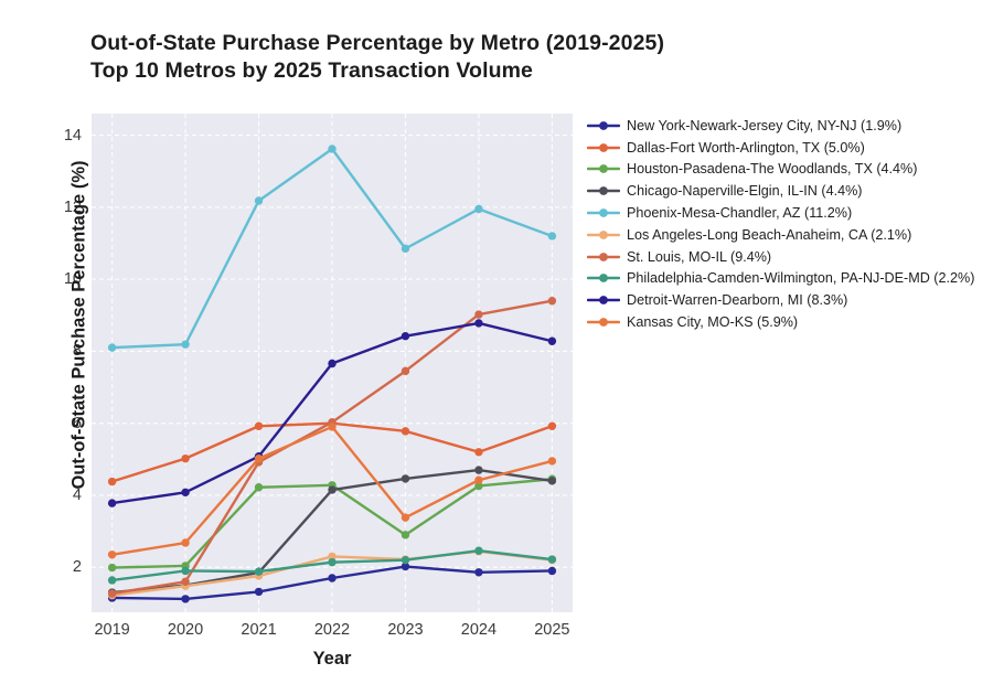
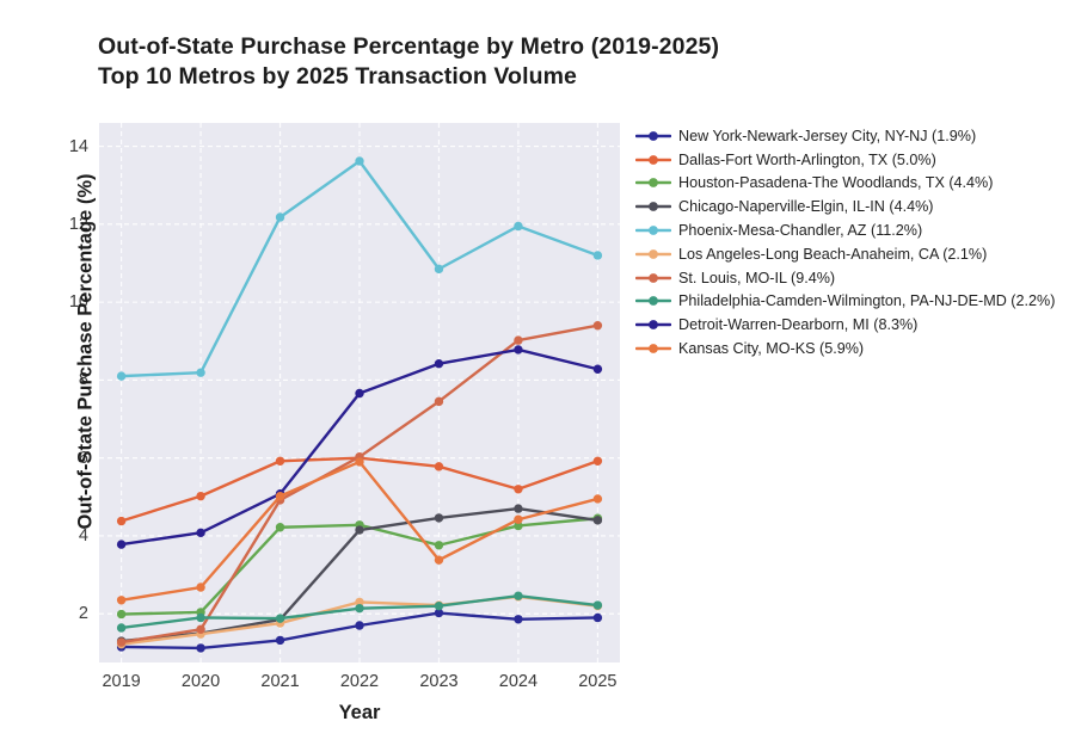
Houston-Pasadena-The Woodlands, TX (4.4%)/2023: 2.9 -> 3.8
